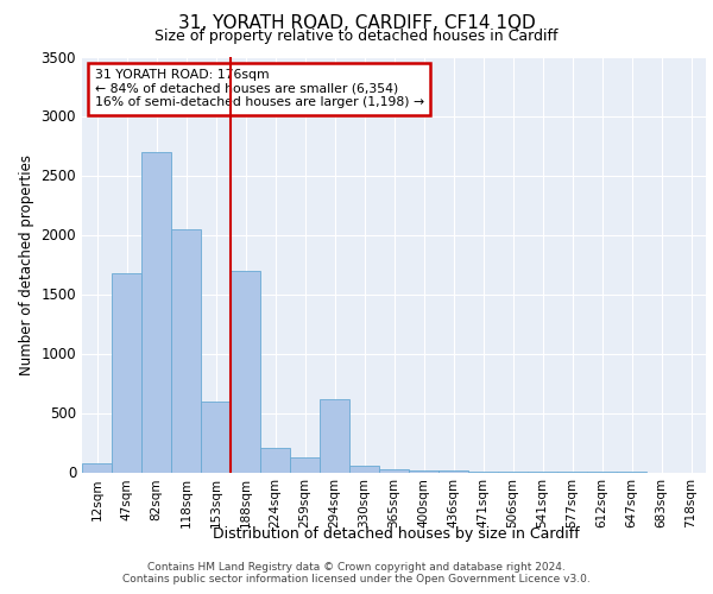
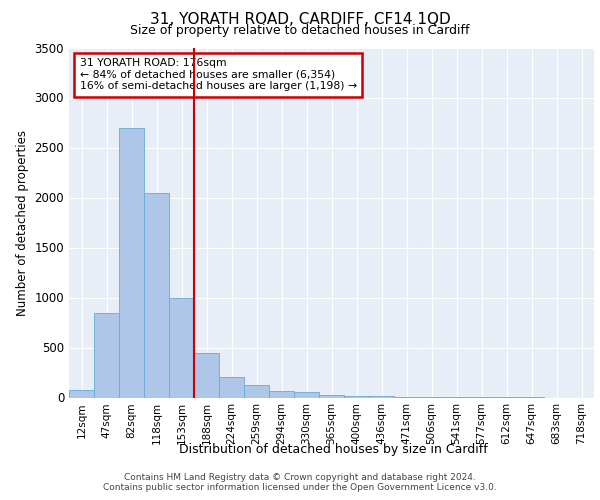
47sqm: 1680 -> 850
153sqm: 600 -> 1000
188sqm: 1700 -> 450
294sqm: 620 -> 70
